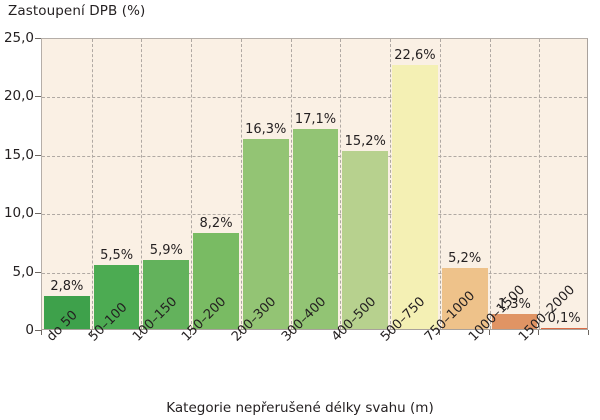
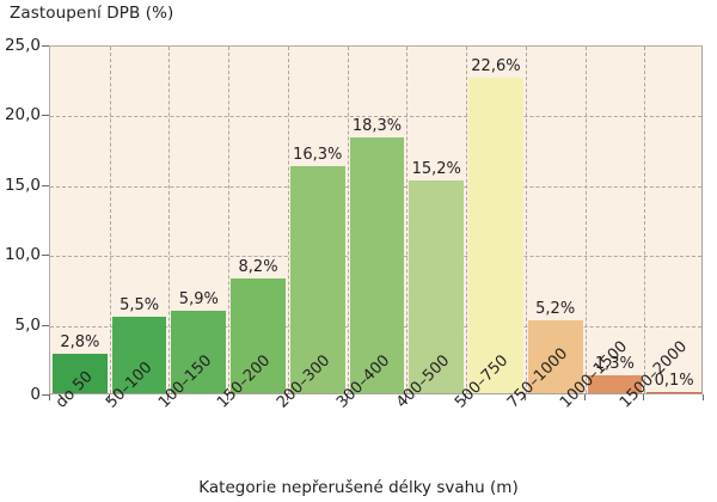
300–400: 17,1% -> 18,3%
